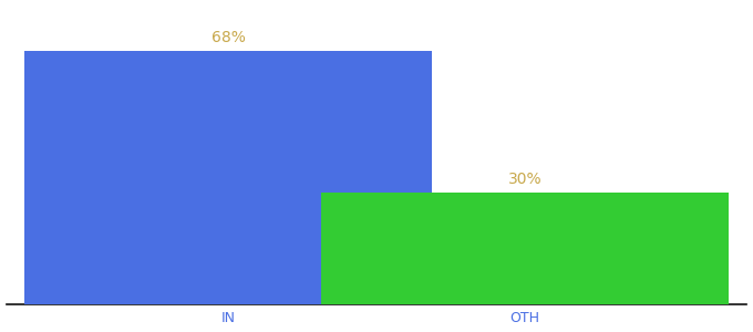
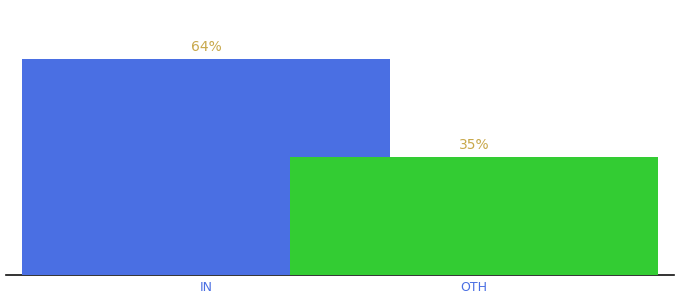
IN: 68% -> 64%
OTH: 30% -> 35%
